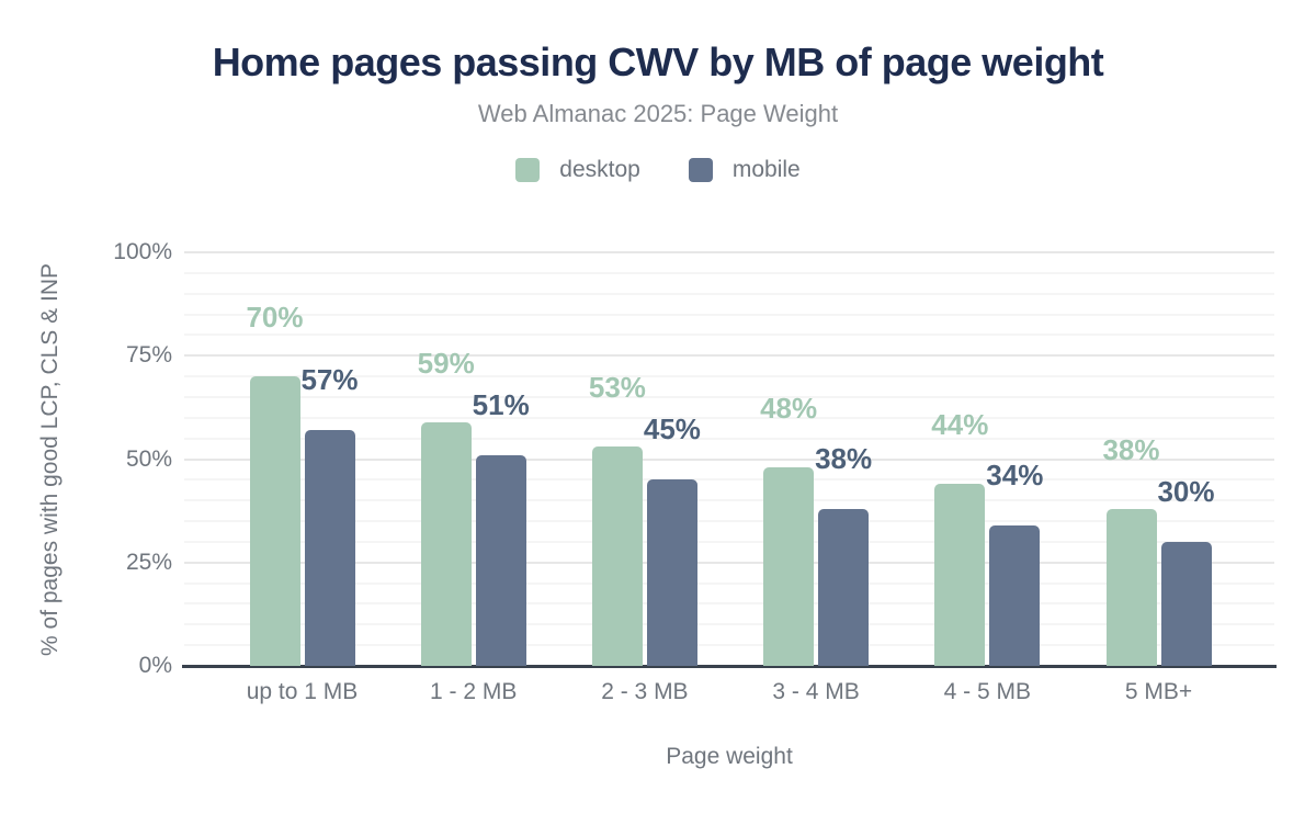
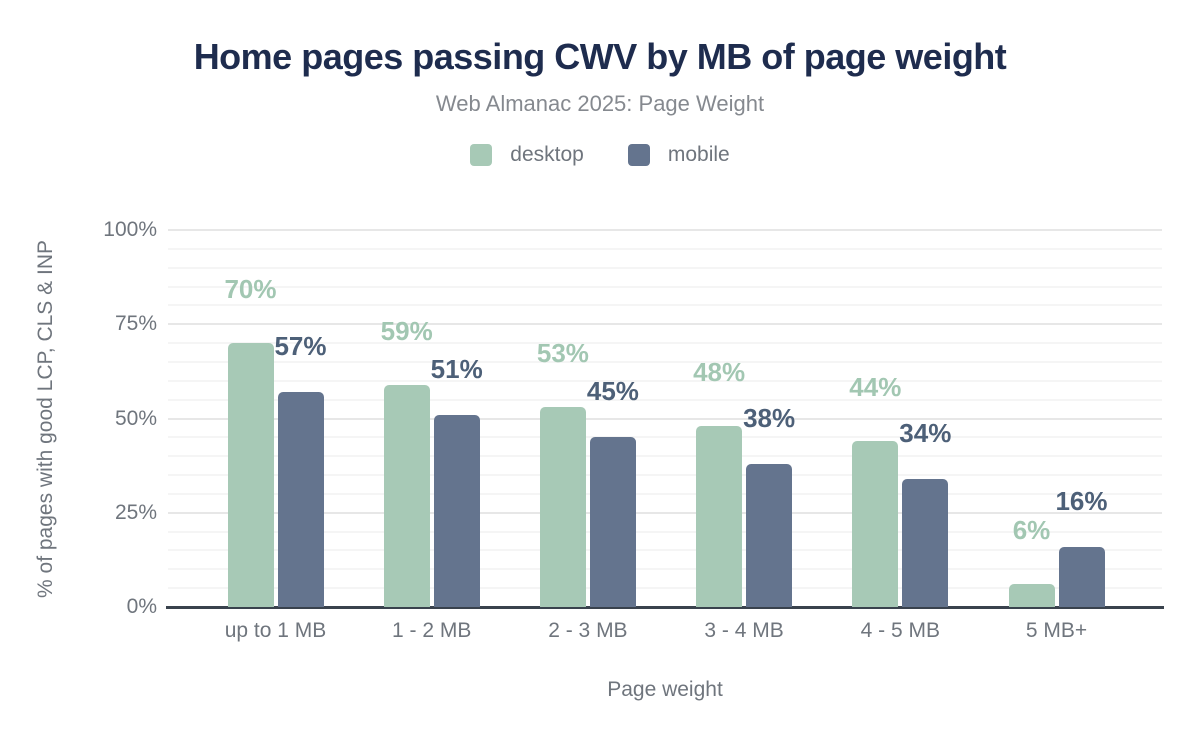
desktop/5 MB+: 38% -> 6%
mobile/5 MB+: 30% -> 16%
